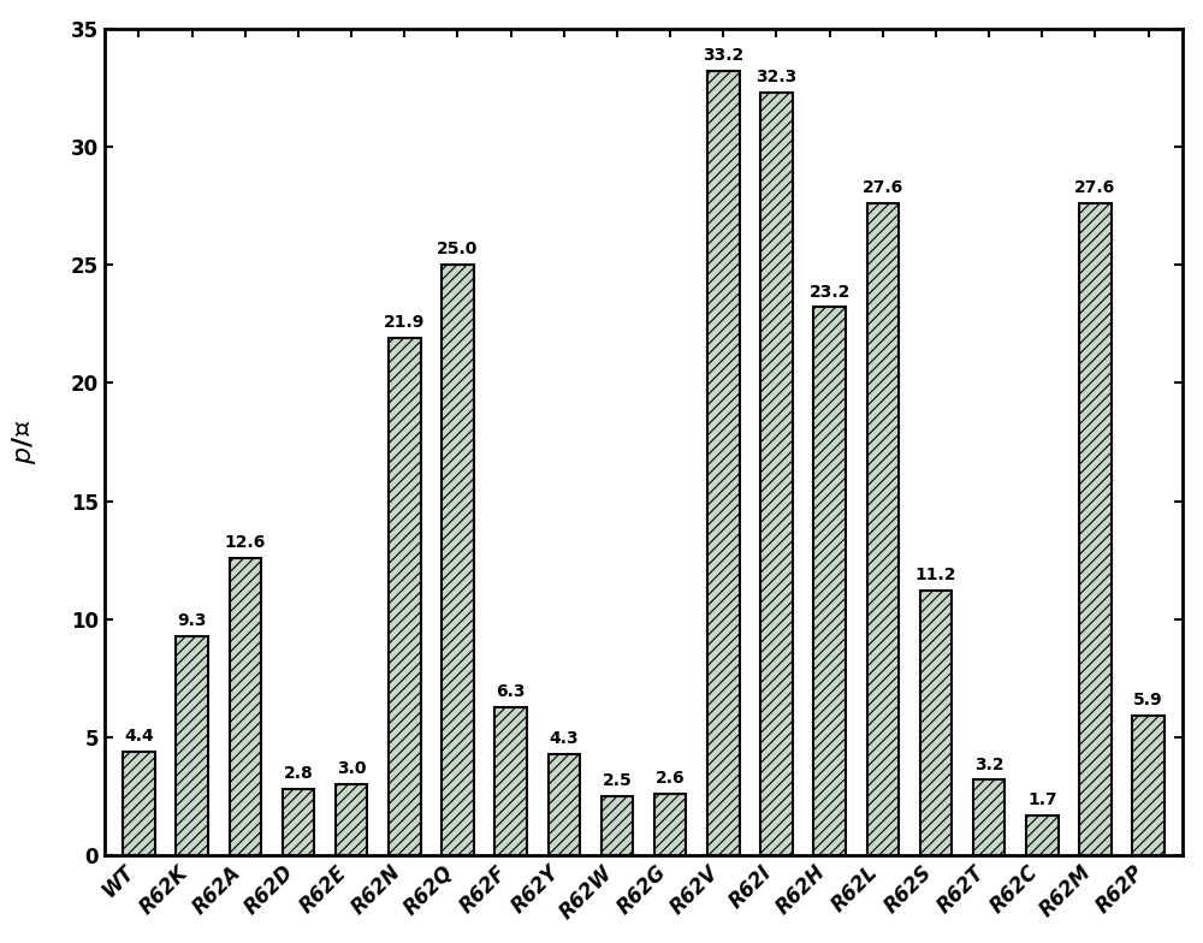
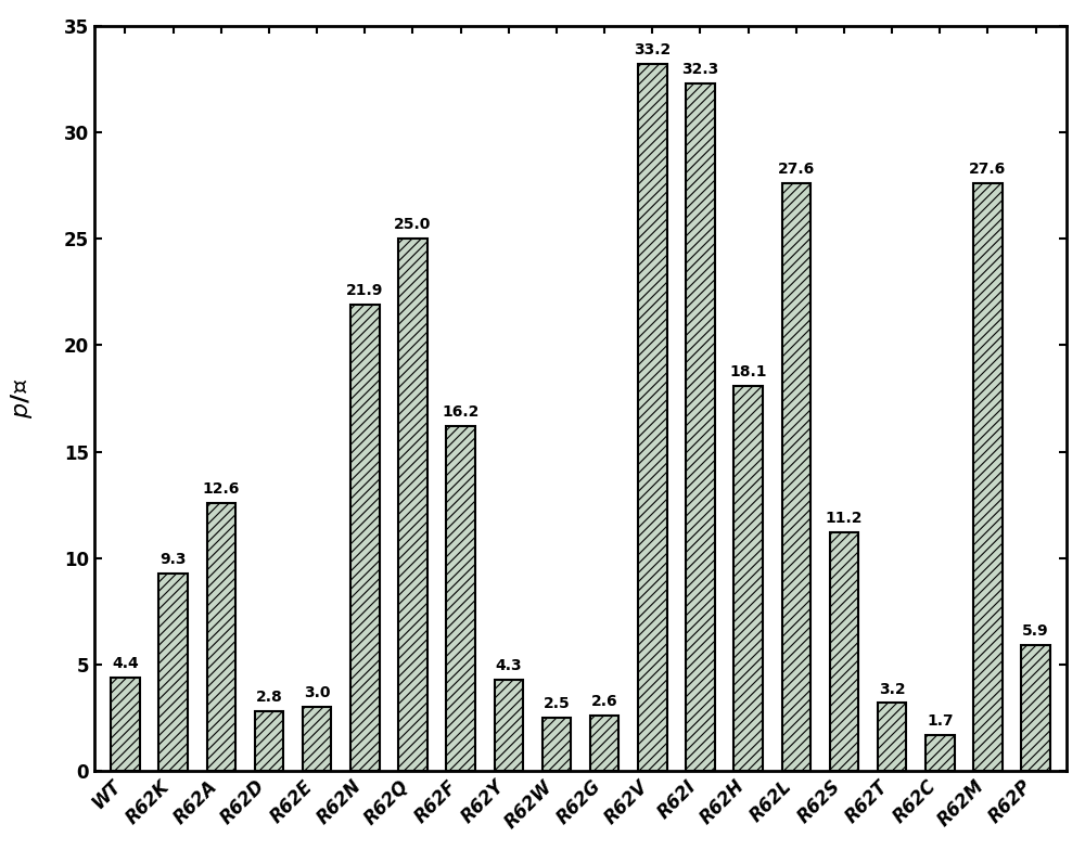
R62F: 6.3 -> 16.2
R62H: 23.2 -> 18.1
